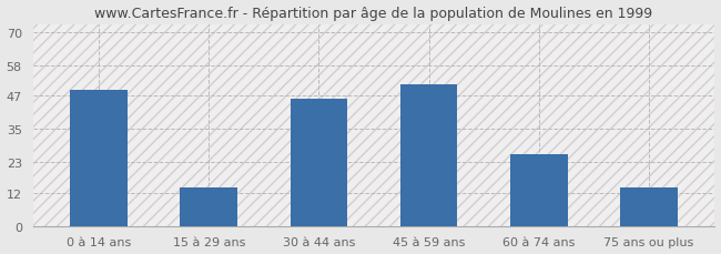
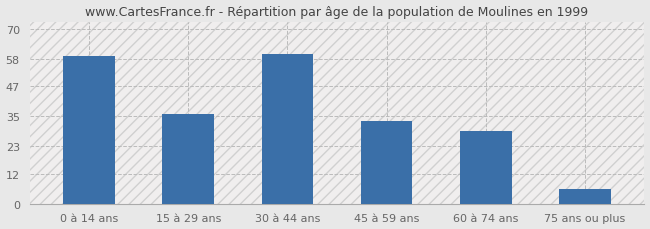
0 à 14 ans: 49 -> 59
15 à 29 ans: 14 -> 36
30 à 44 ans: 46 -> 60
45 à 59 ans: 51 -> 33
60 à 74 ans: 26 -> 29
75 ans ou plus: 14 -> 6
